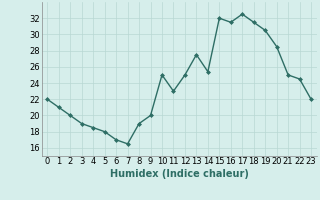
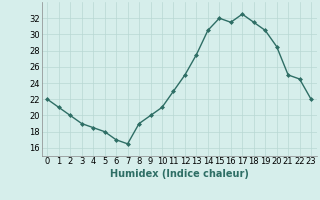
10: 25.0 -> 21.0
14: 25.4 -> 30.5
